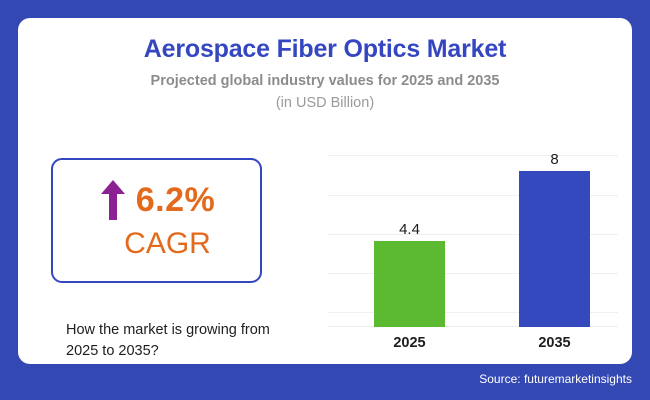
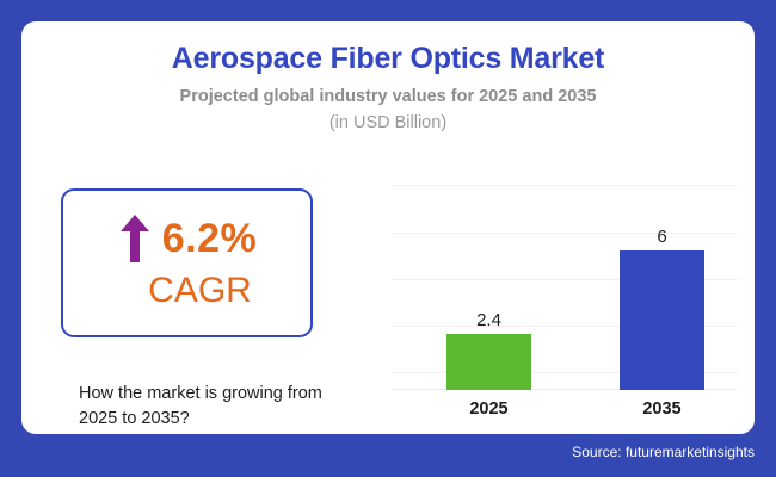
2025: 4.4 -> 2.4
2035: 8 -> 6
